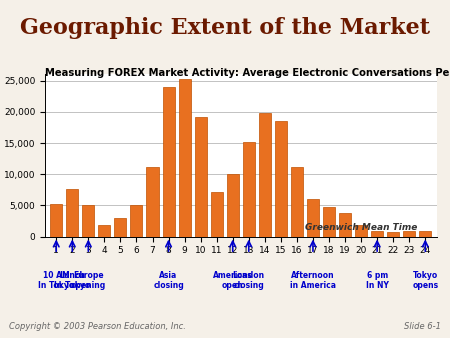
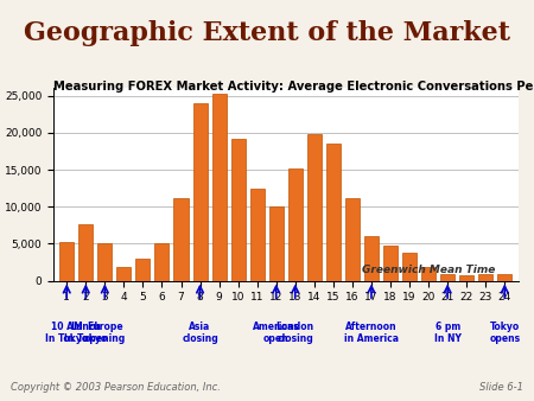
11: 7,200 -> 12,500
